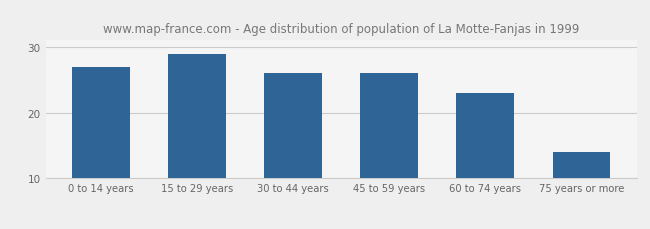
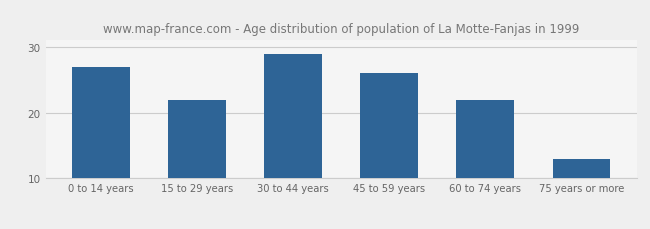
15 to 29 years: 29 -> 22
30 to 44 years: 26 -> 29
60 to 74 years: 23 -> 22
75 years or more: 14 -> 13
